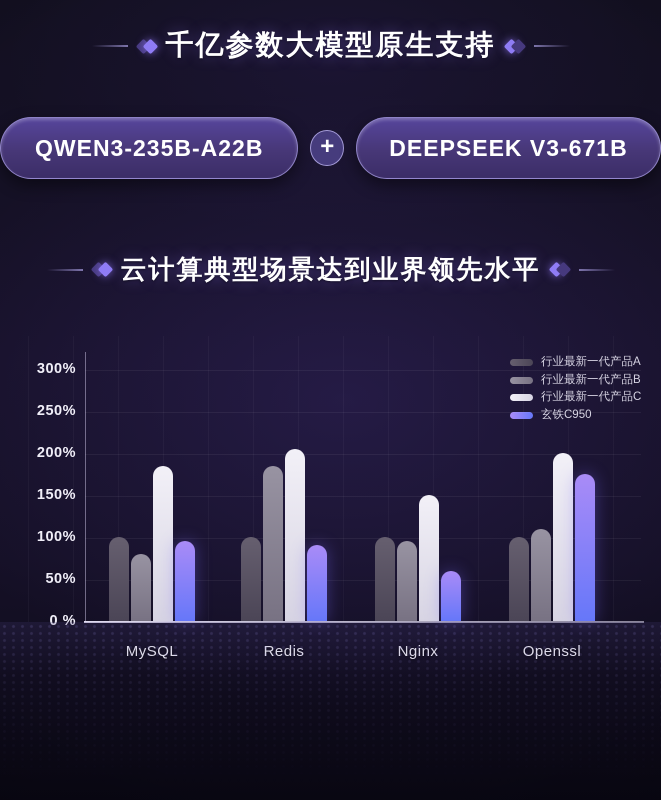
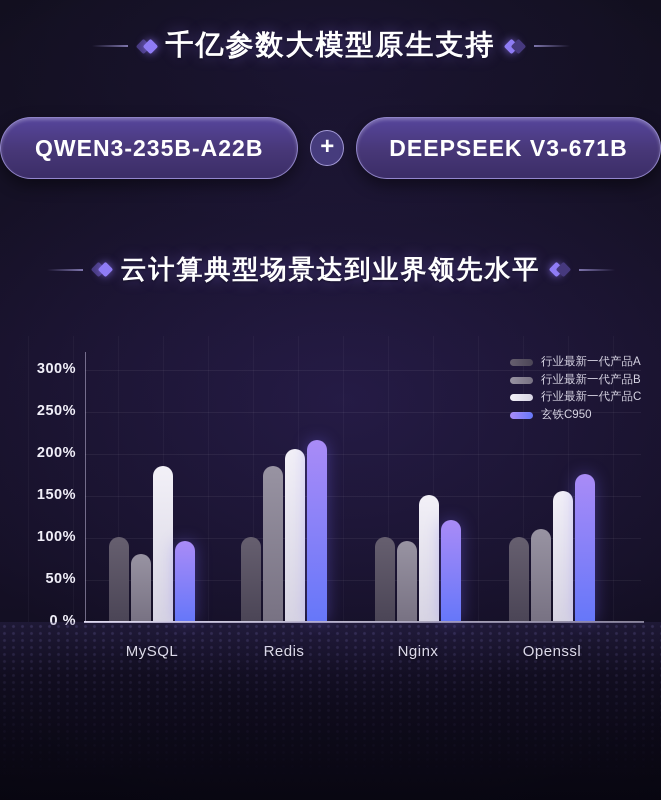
玄铁C950/Redis: 90% -> 220%
玄铁C950/Nginx: 60% -> 120%
行业最新一代产品C/Openssl: 200% -> 160%
